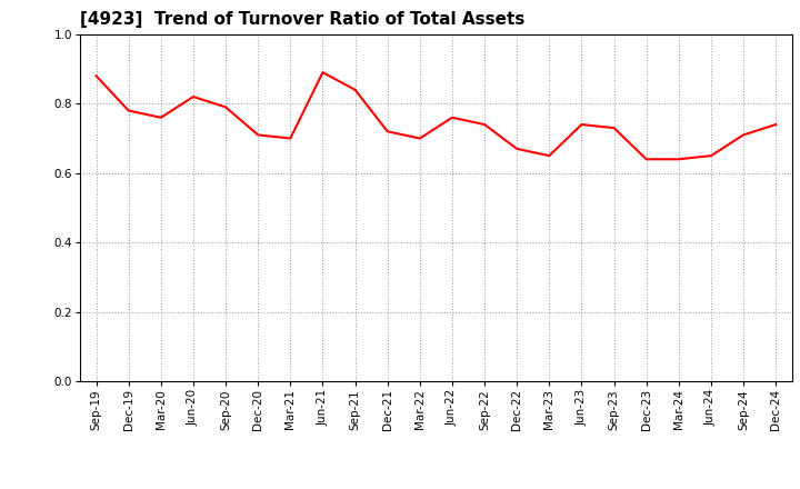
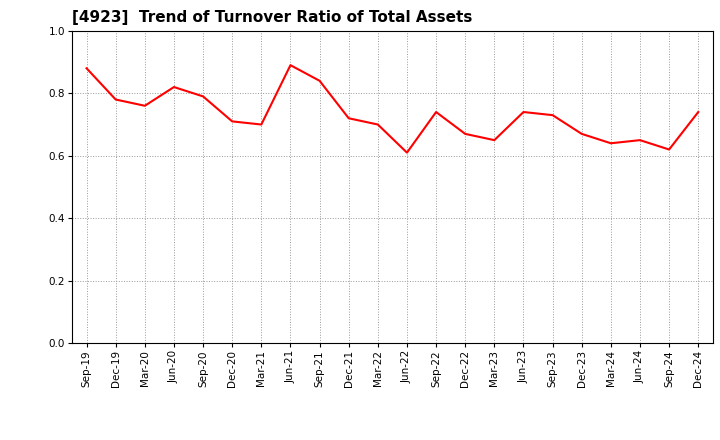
Jun-22: 0.76 -> 0.61
Dec-23: 0.64 -> 0.67
Sep-24: 0.71 -> 0.62
